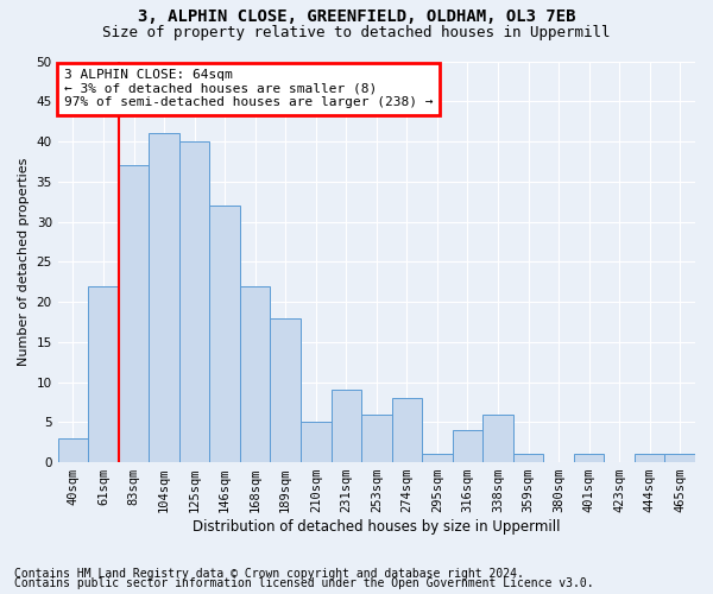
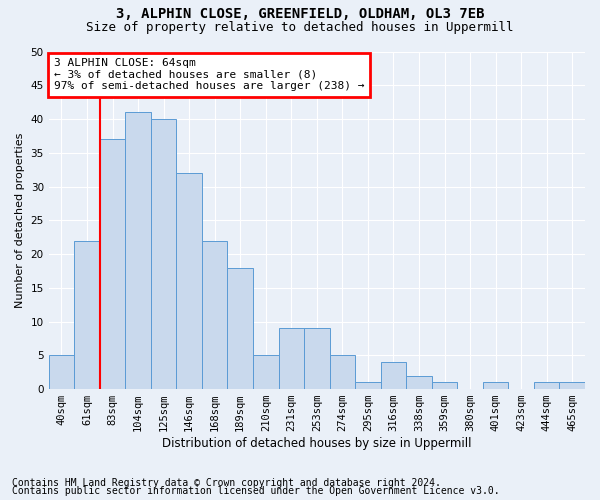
40sqm: 3 -> 5
253sqm: 6 -> 9
274sqm: 8 -> 5
338sqm: 6 -> 2
